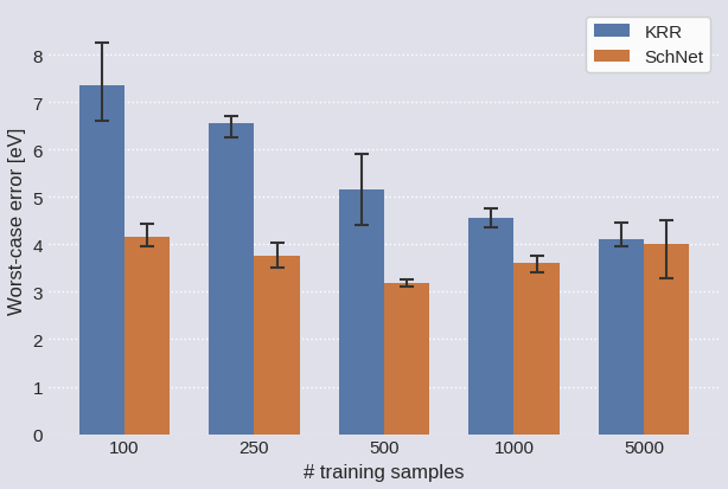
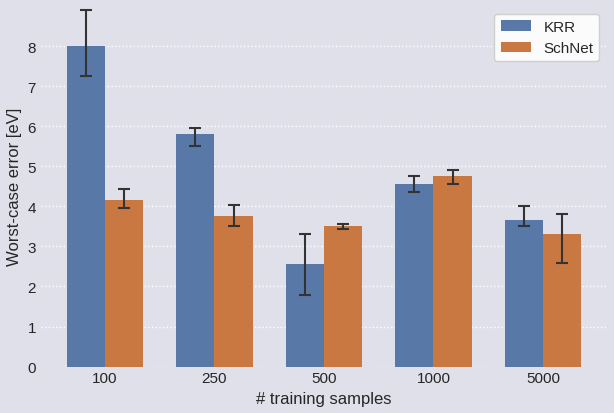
KRR/100: 7.35 -> 8.00
KRR/250: 6.55 -> 5.80
KRR/500: 5.15 -> 2.55
SchNet/500: 3.18 -> 3.50
SchNet/1000: 3.60 -> 4.75
KRR/5000: 4.10 -> 3.65
SchNet/5000: 4.00 -> 3.30
